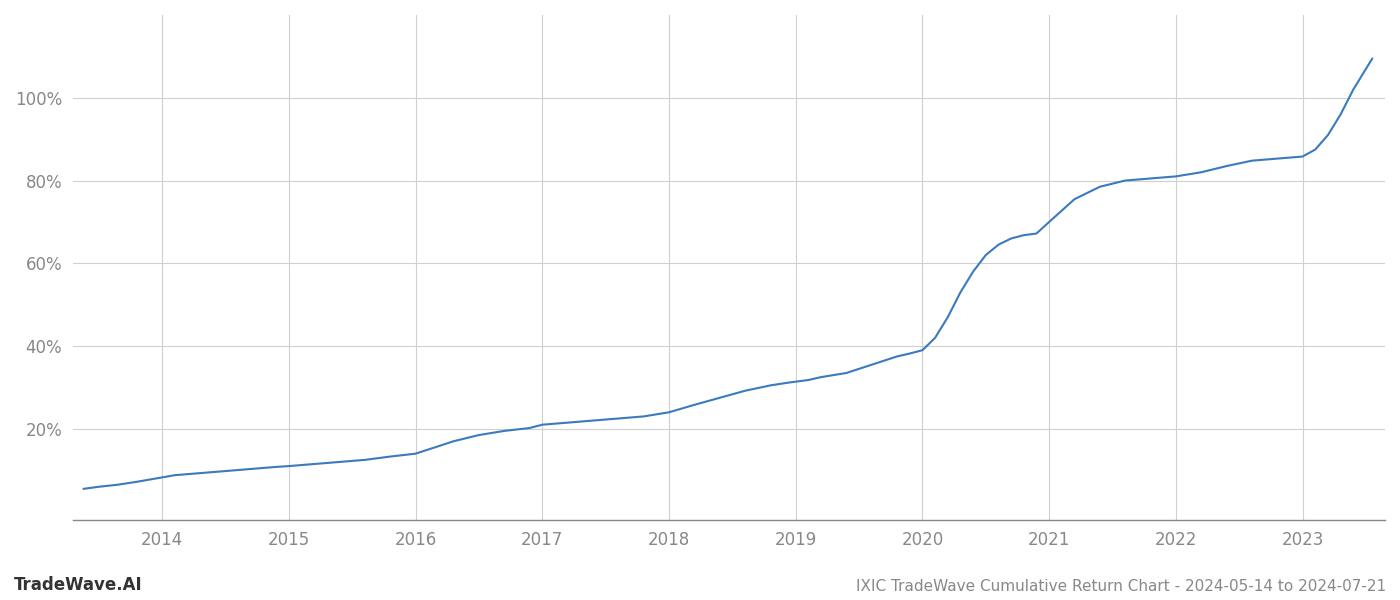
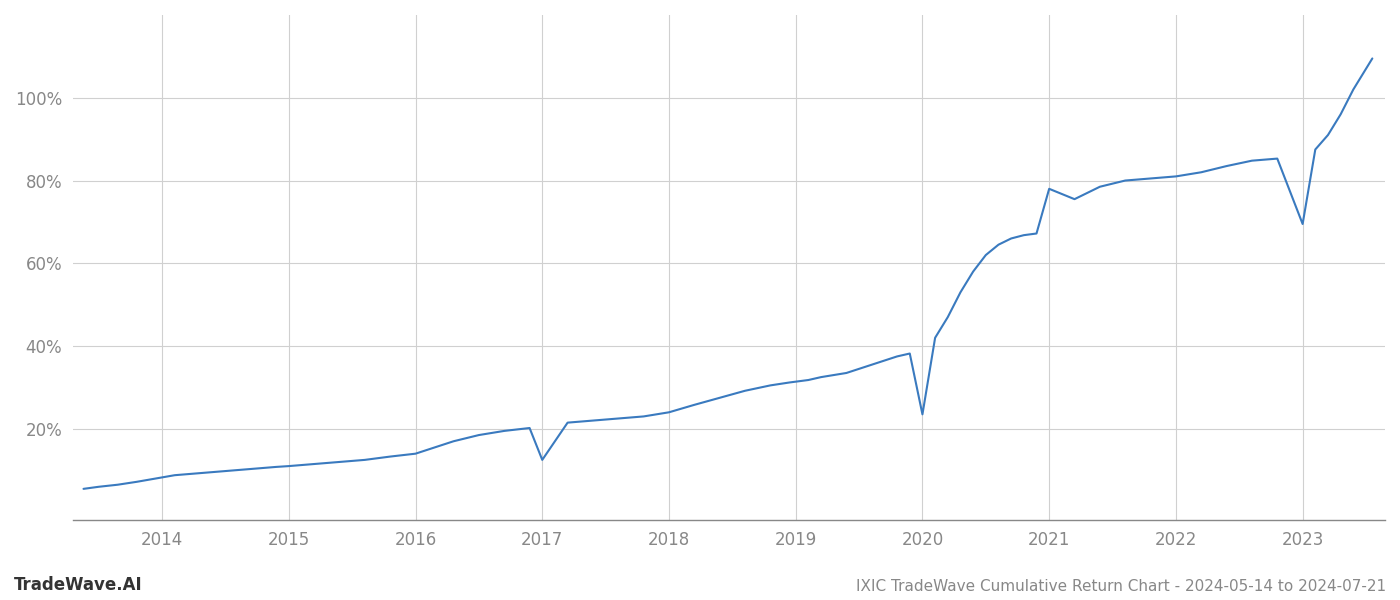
2017: 21.0% -> 12.5%
2020: 39.0% -> 23.5%
2021: 70.0% -> 78.0%
2023: 85.8% -> 69.5%
